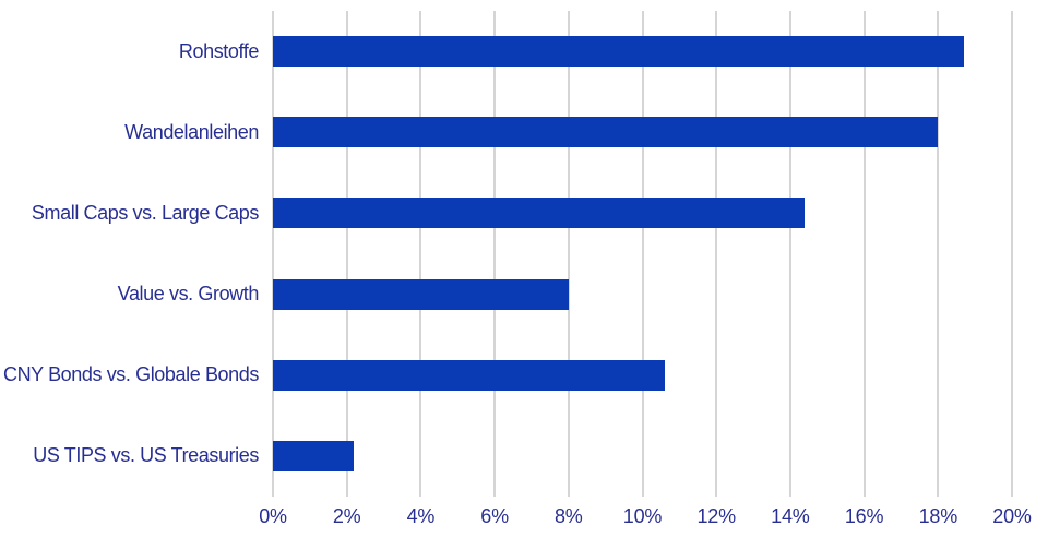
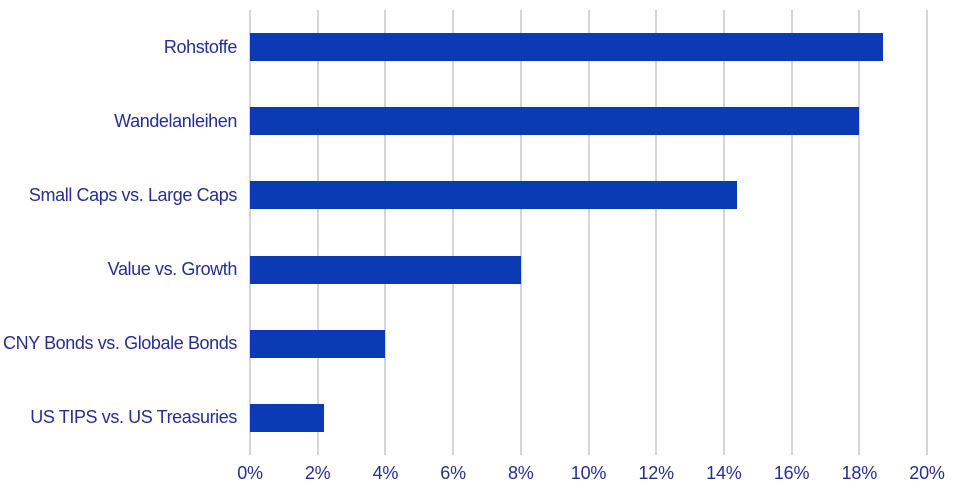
CNY Bonds vs. Globale Bonds: 10.6% -> 4.0%
